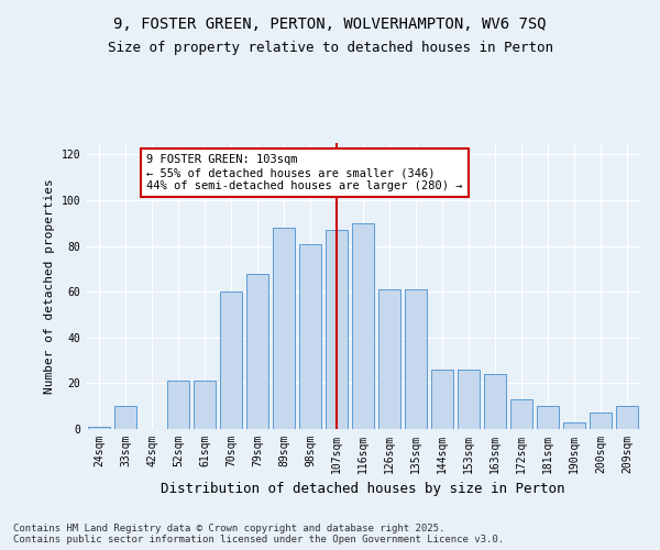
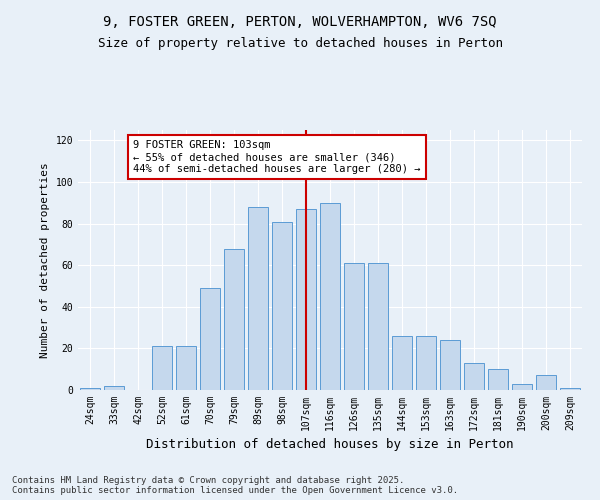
33sqm: 10 -> 2
70sqm: 60 -> 49
209sqm: 10 -> 1
